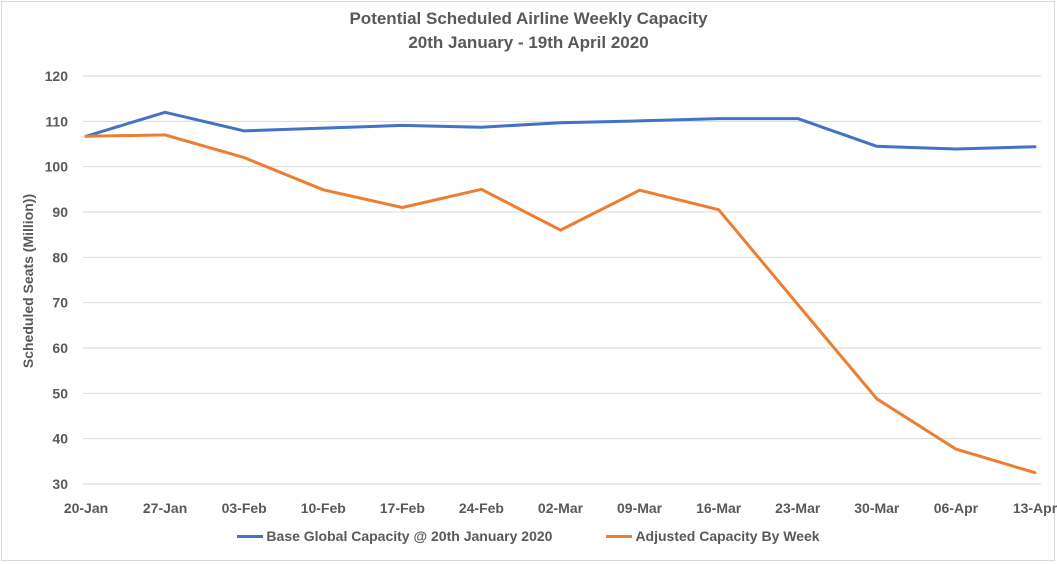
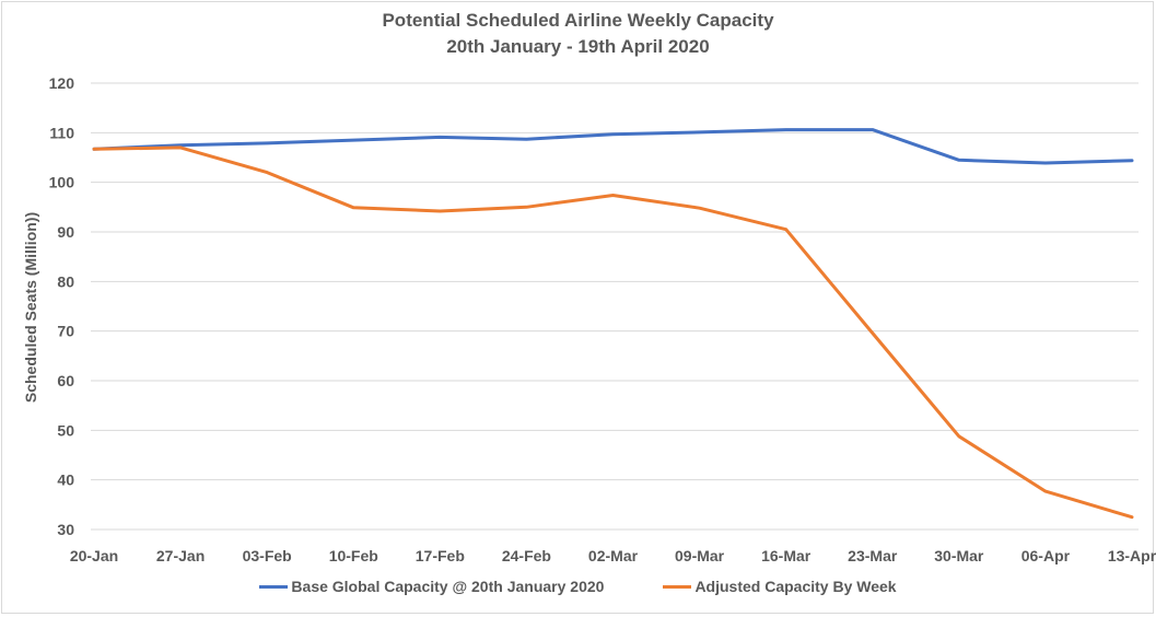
Base Global Capacity @ 20th January 2020/27-Jan: 112 -> 108
Adjusted Capacity By Week/17-Feb: 91 -> 94
Adjusted Capacity By Week/02-Mar: 86 -> 97
